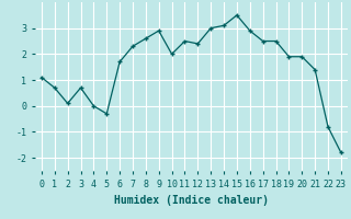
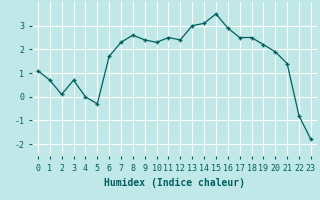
9: 2.9 -> 2.4
10: 2.0 -> 2.3
19: 1.9 -> 2.2
